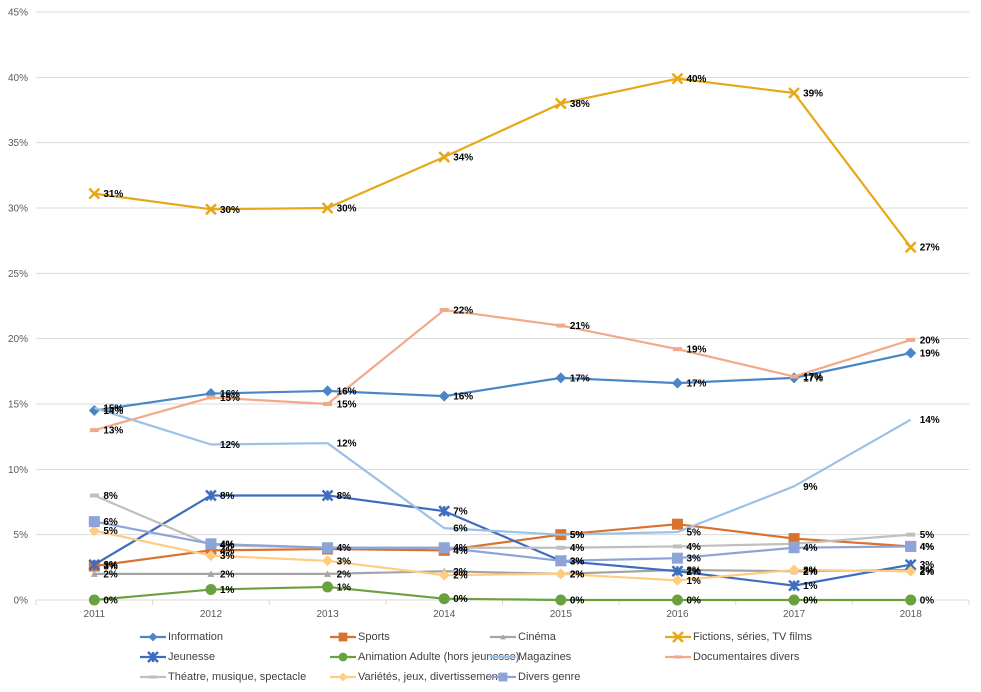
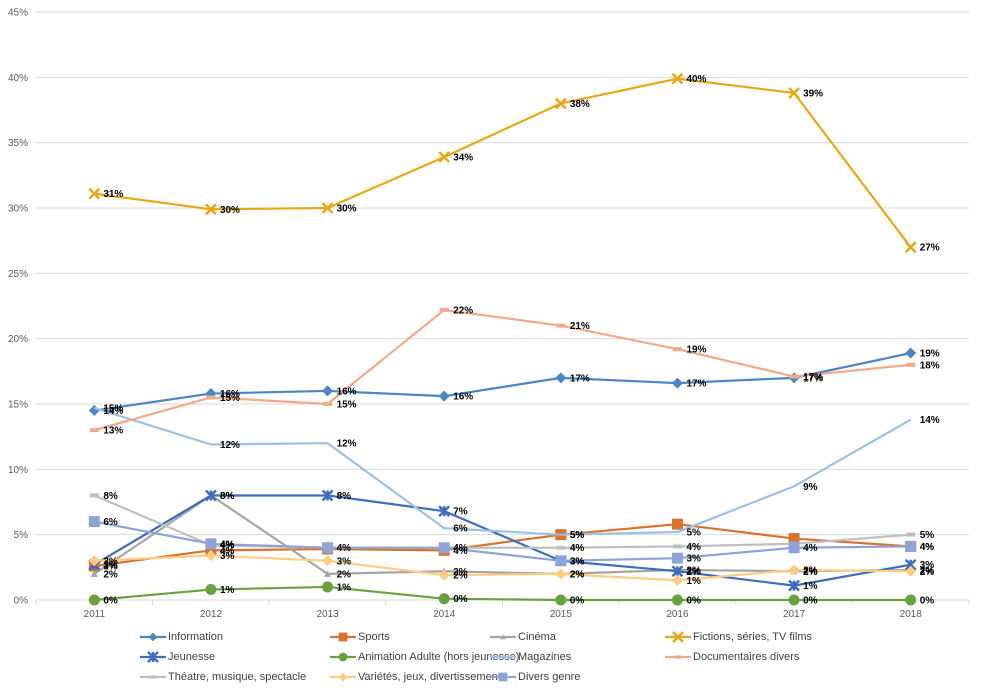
Variétés, jeux, divertissements/2011: 5% -> 3%
Cinéma/2012: 2% -> 8%
Documentaires divers/2018: 20% -> 18%
